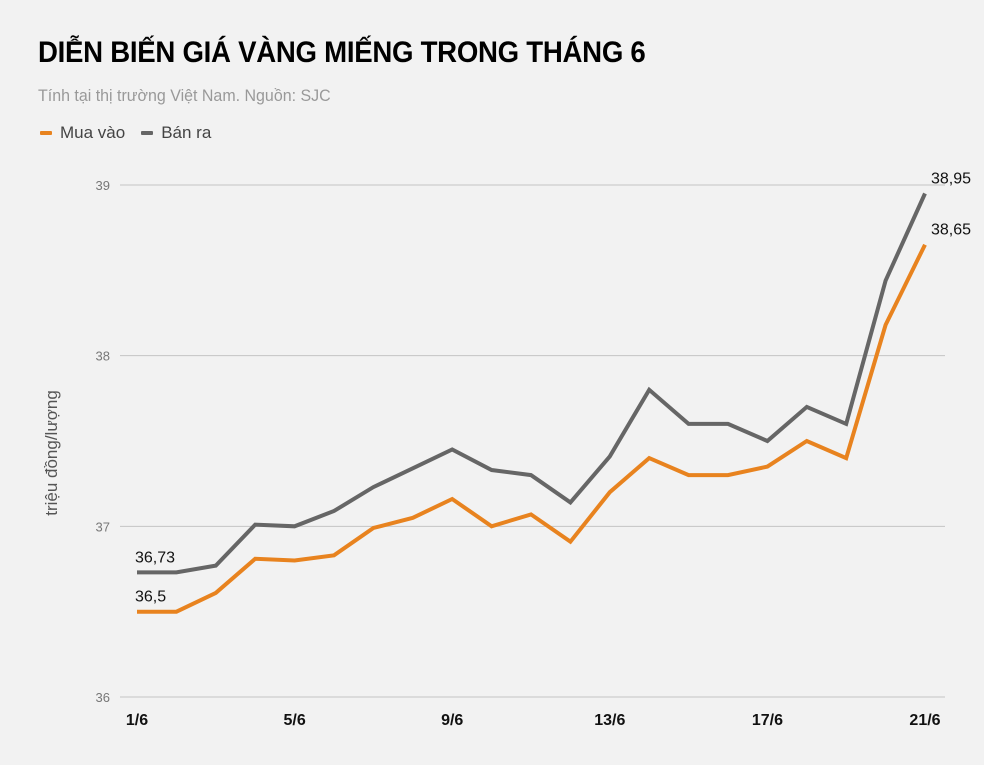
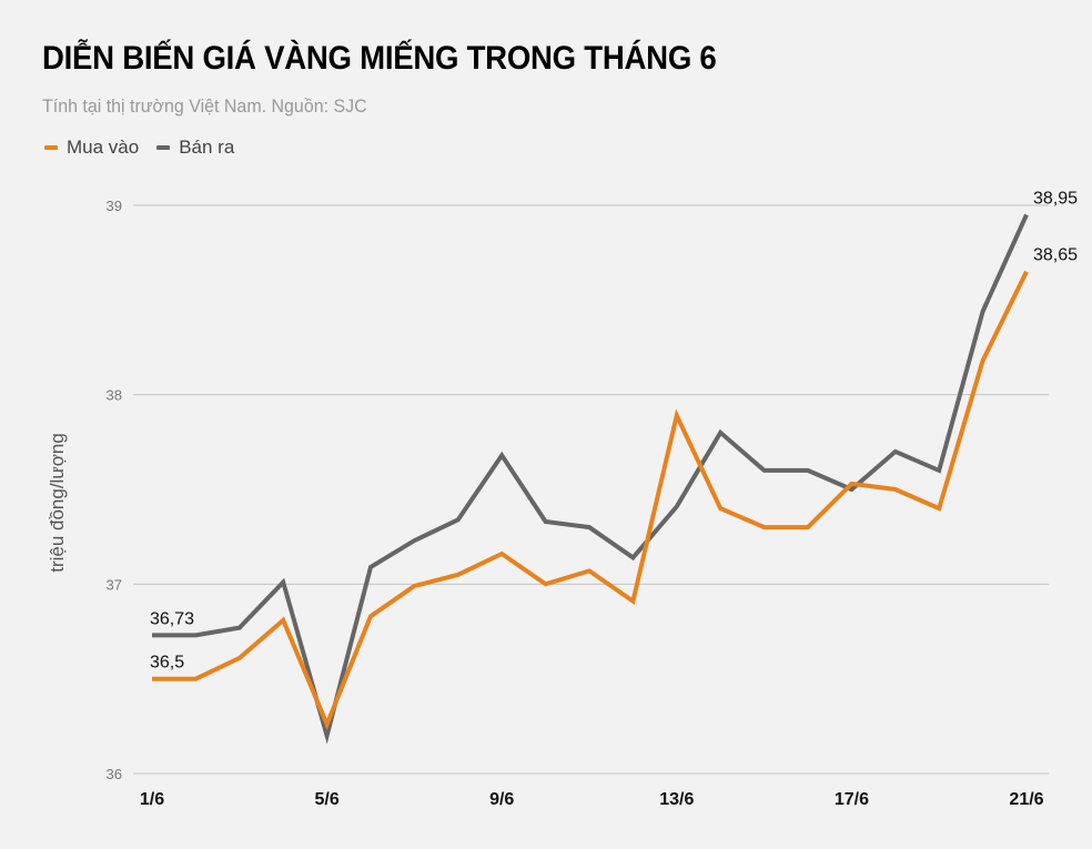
Mua vào/5/6: 36.80 -> 36.26
Bán ra/5/6: 37.00 -> 36.20
Bán ra/9/6: 37.45 -> 37.68
Mua vào/13/6: 37.20 -> 37.89
Mua vào/17/6: 37.35 -> 37.53
